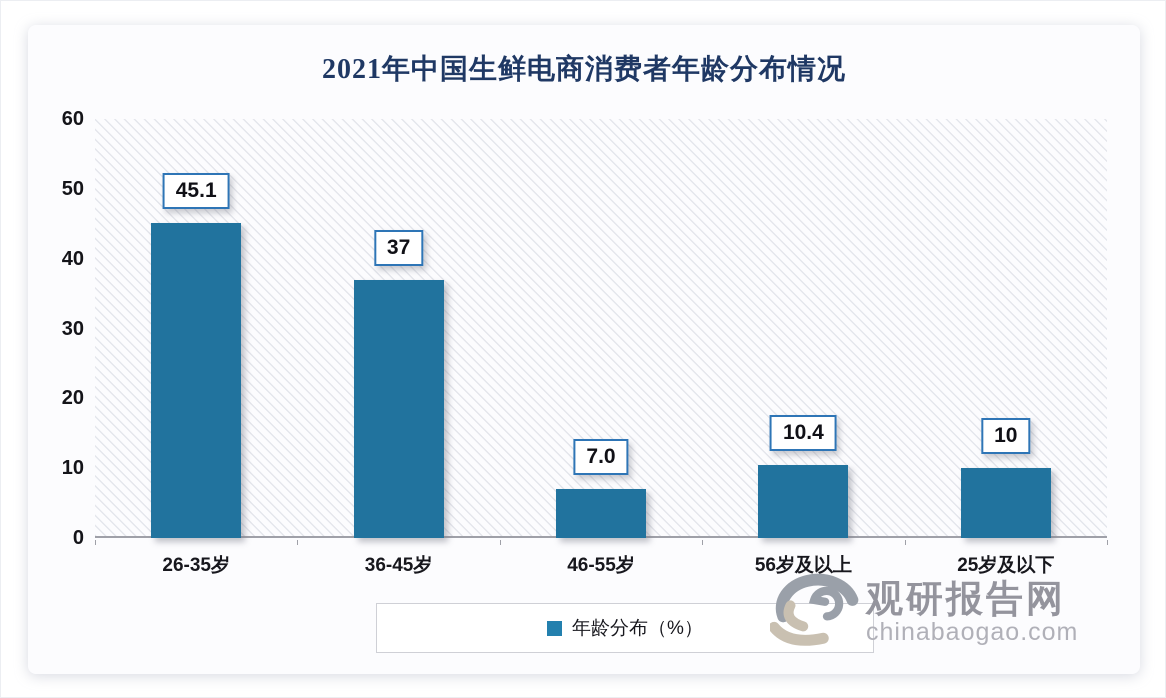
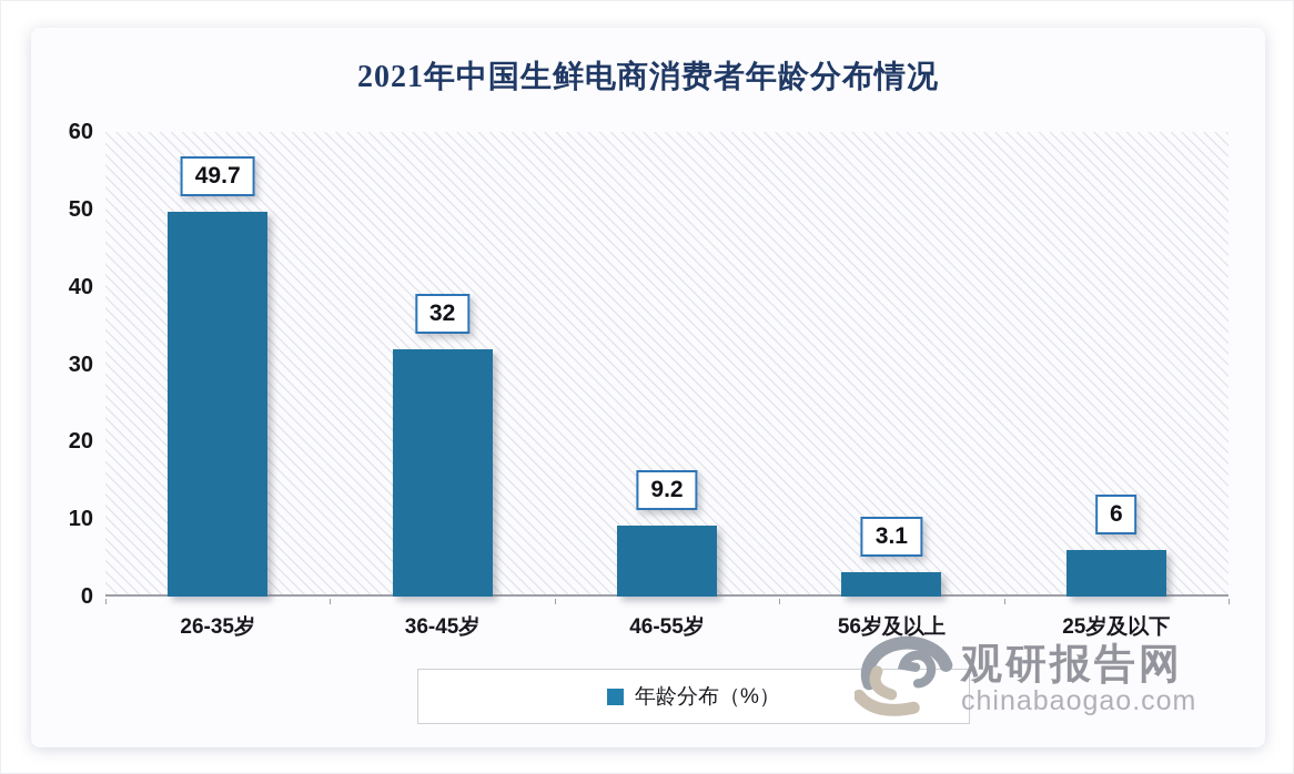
26-35岁: 45.1 -> 49.7
36-45岁: 37 -> 32
46-55岁: 7.0 -> 9.2
56岁及以上: 10.4 -> 3.1
25岁及以下: 10 -> 6
